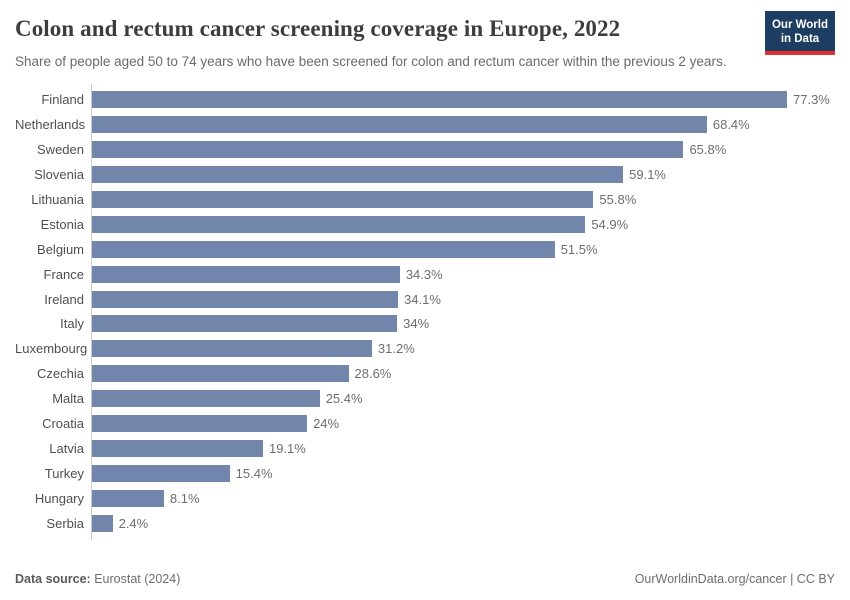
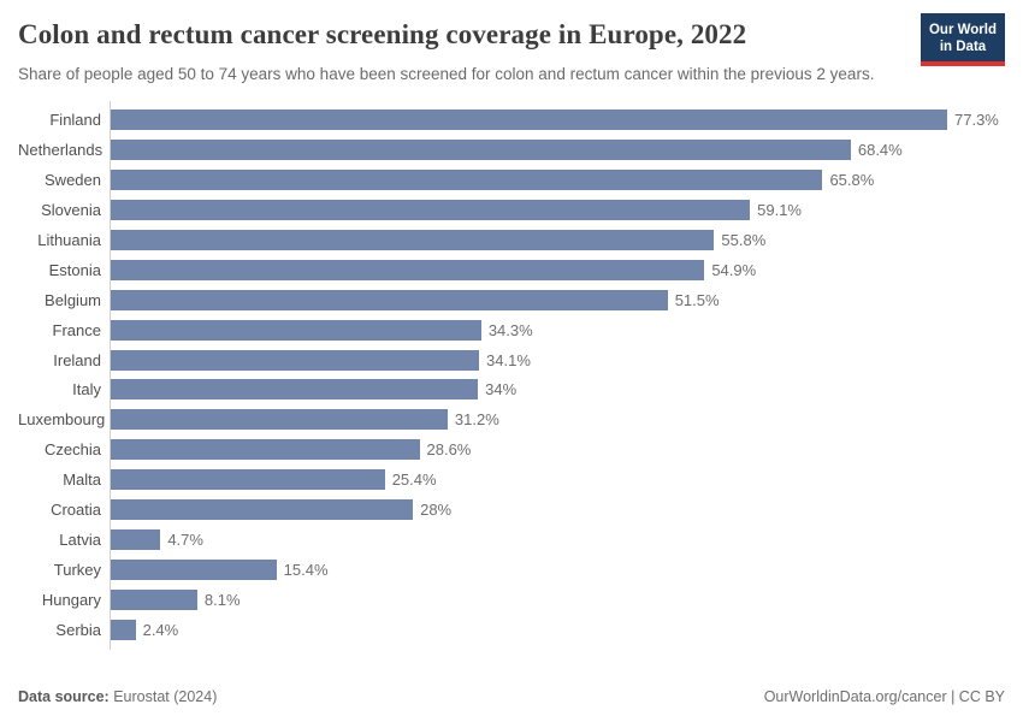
Croatia: 24% -> 28%
Latvia: 19.1% -> 4.7%
